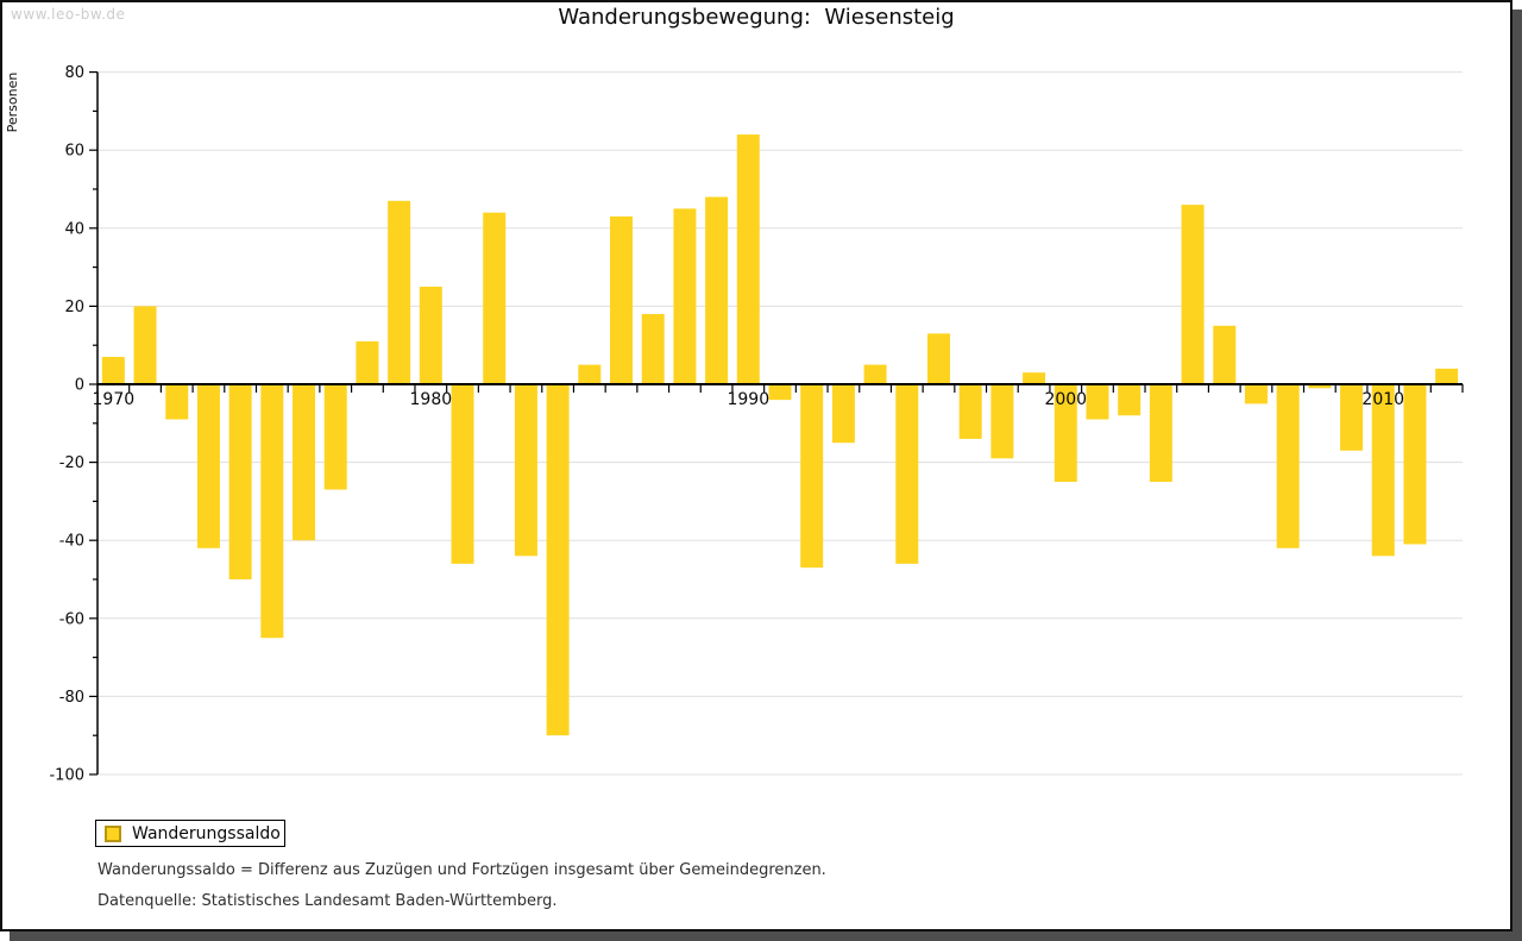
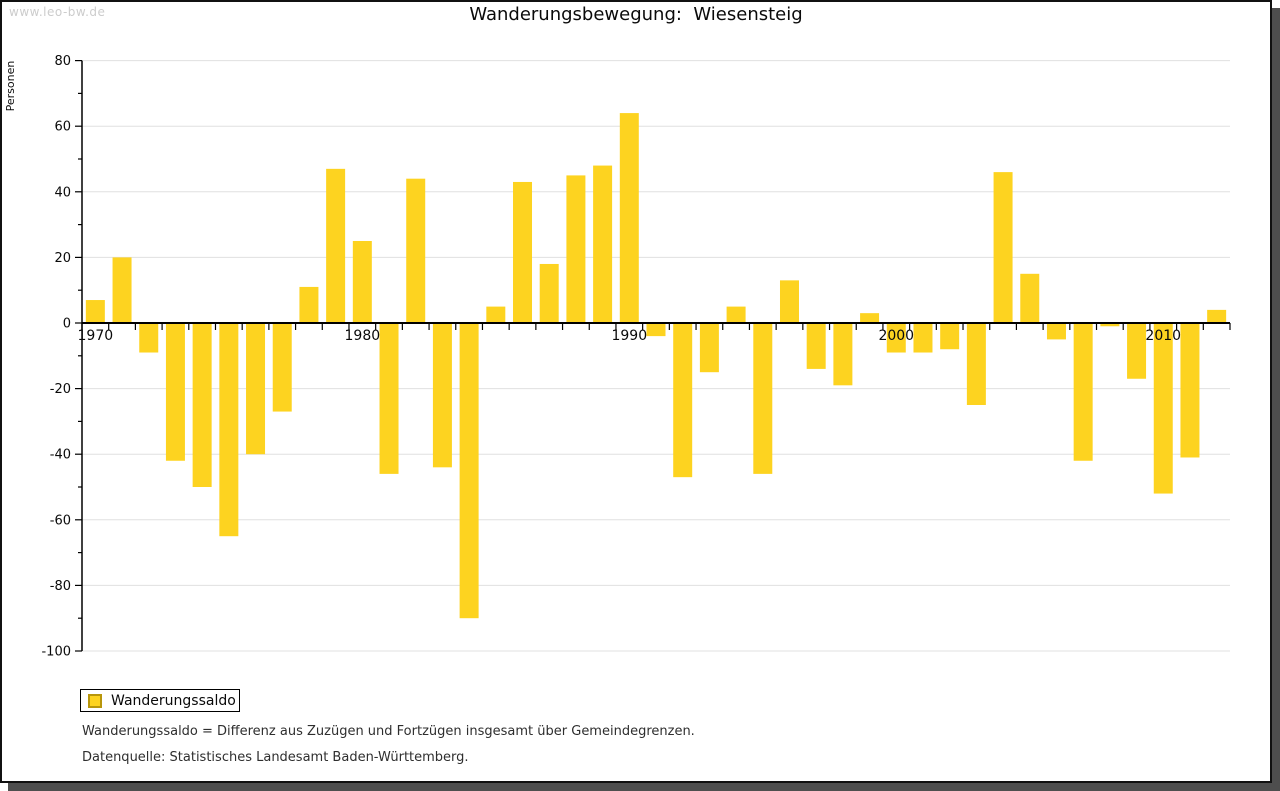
2000: -25 -> -9
2010: -44 -> -52
